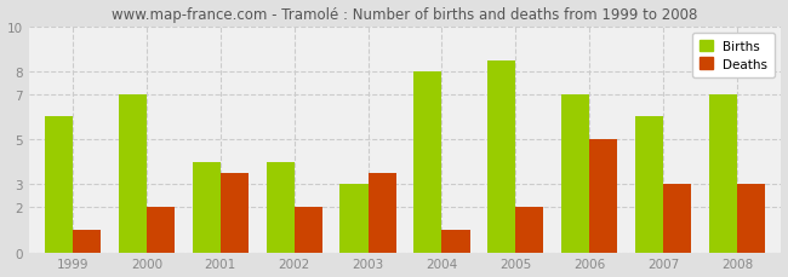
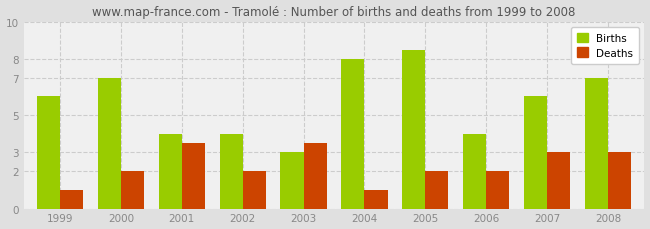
Births/2006: 7.0 -> 4.0
Deaths/2006: 5.0 -> 2.0
